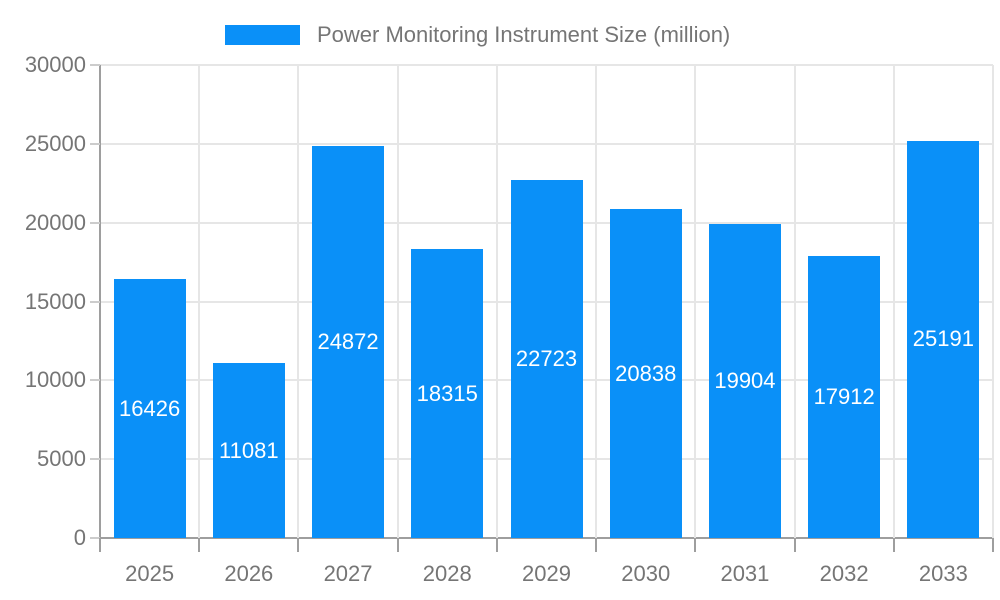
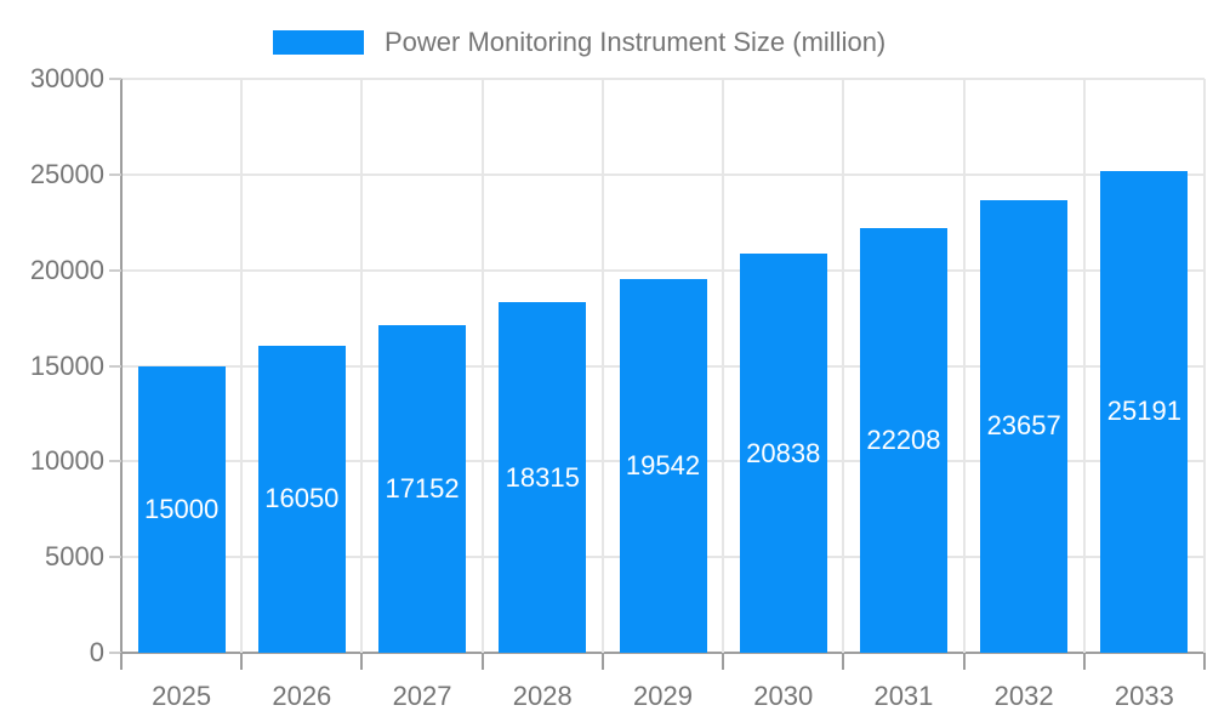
2025: 16426 -> 15000
2026: 11081 -> 16050
2027: 24872 -> 17152
2029: 22723 -> 19542
2031: 19904 -> 22208
2032: 17912 -> 23657
